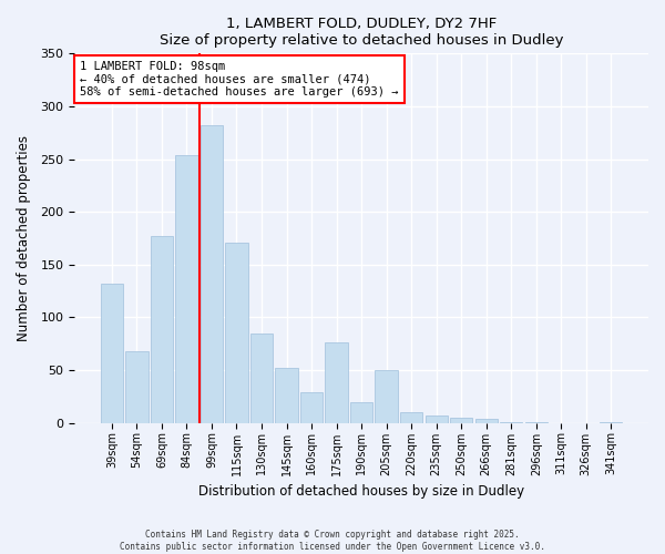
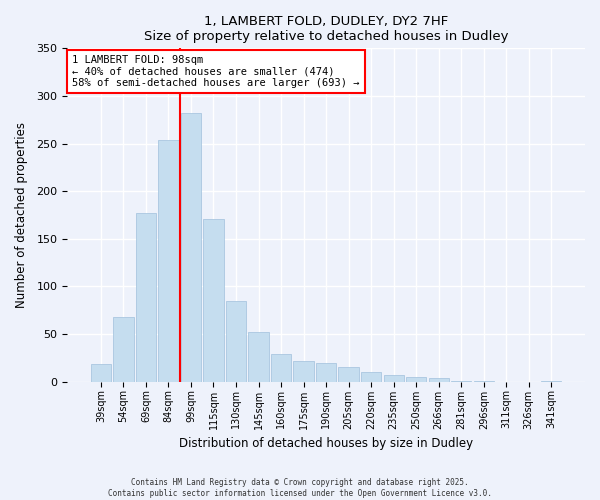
39sqm: 132 -> 19
175sqm: 76 -> 22
205sqm: 50 -> 15
